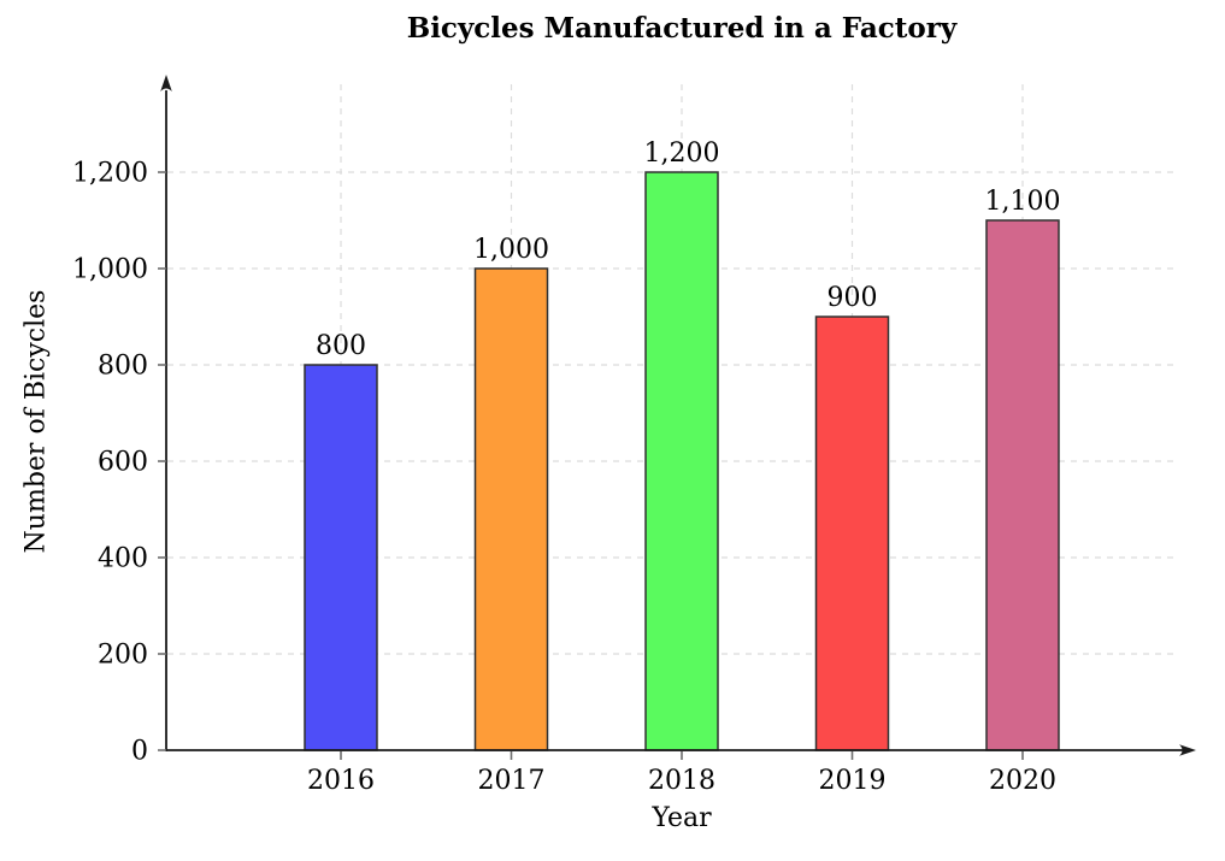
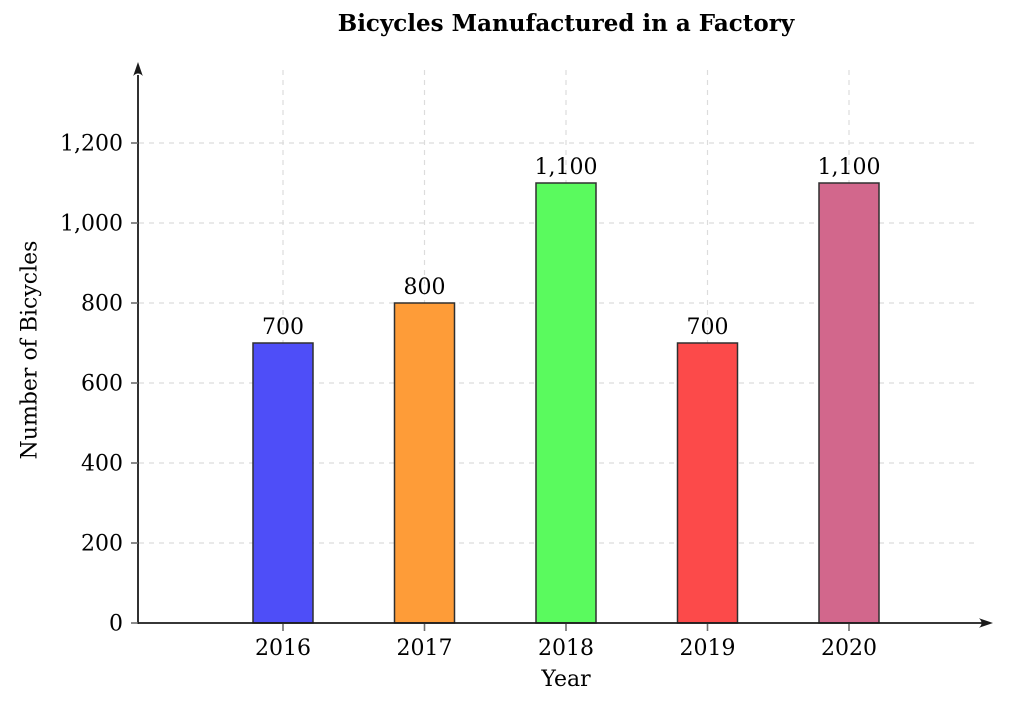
2016: 800 -> 700
2017: 1,000 -> 800
2018: 1,200 -> 1,100
2019: 900 -> 700
